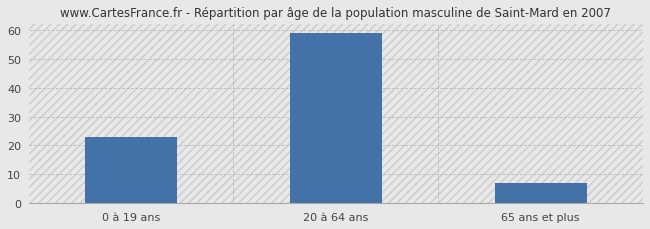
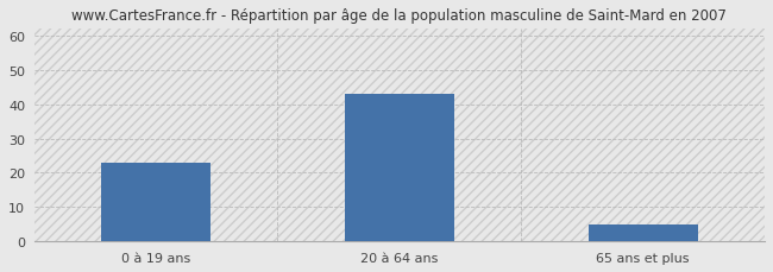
20 à 64 ans: 59 -> 43
65 ans et plus: 7 -> 5
